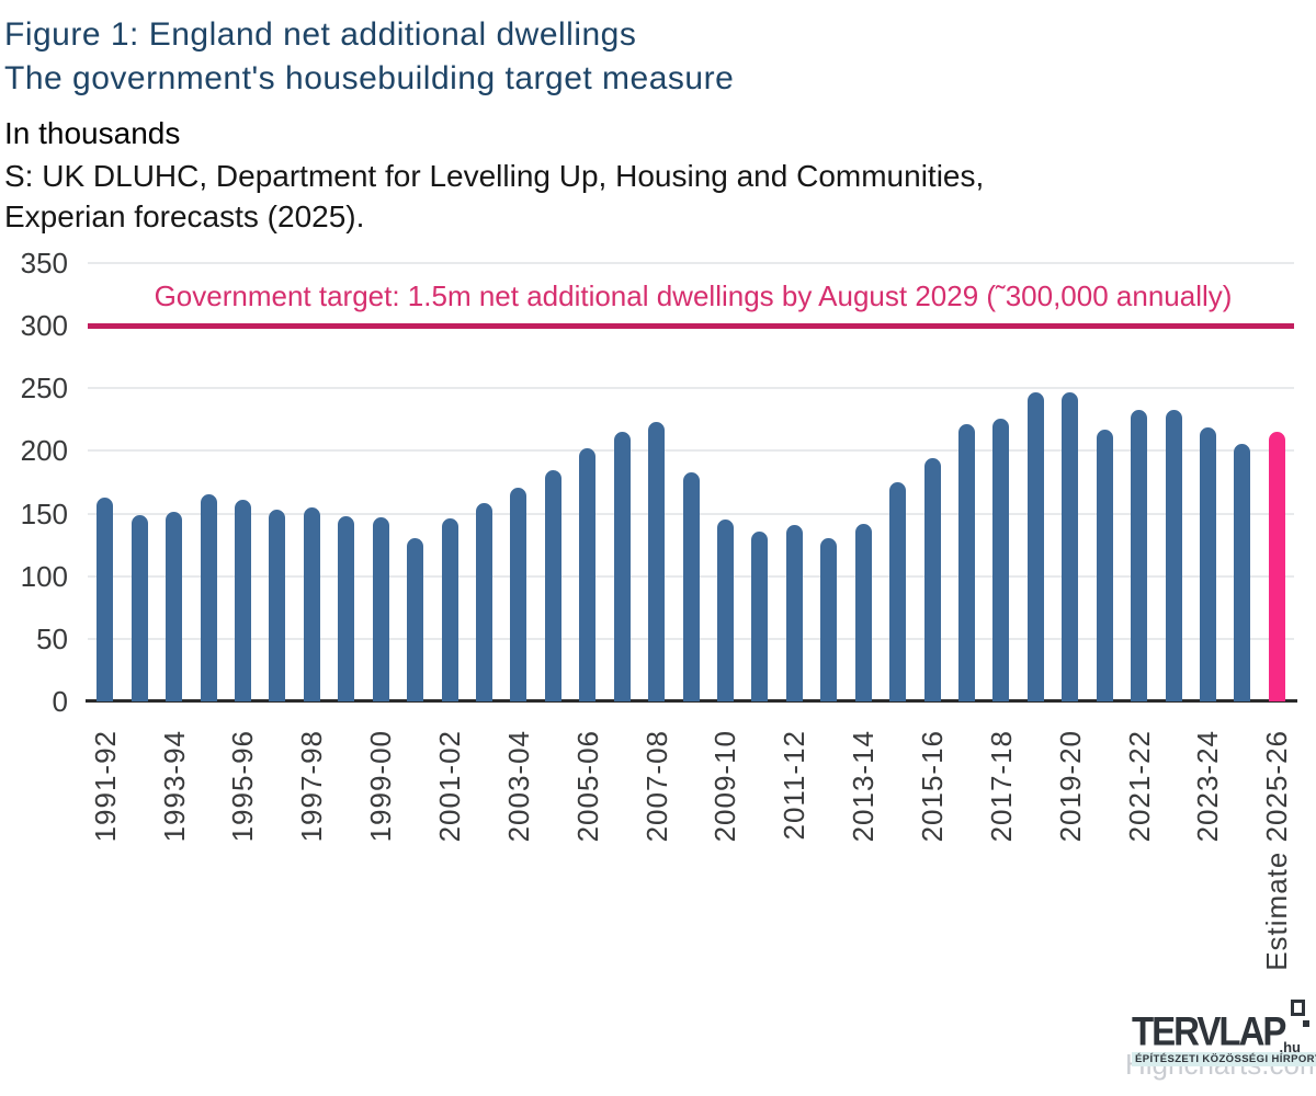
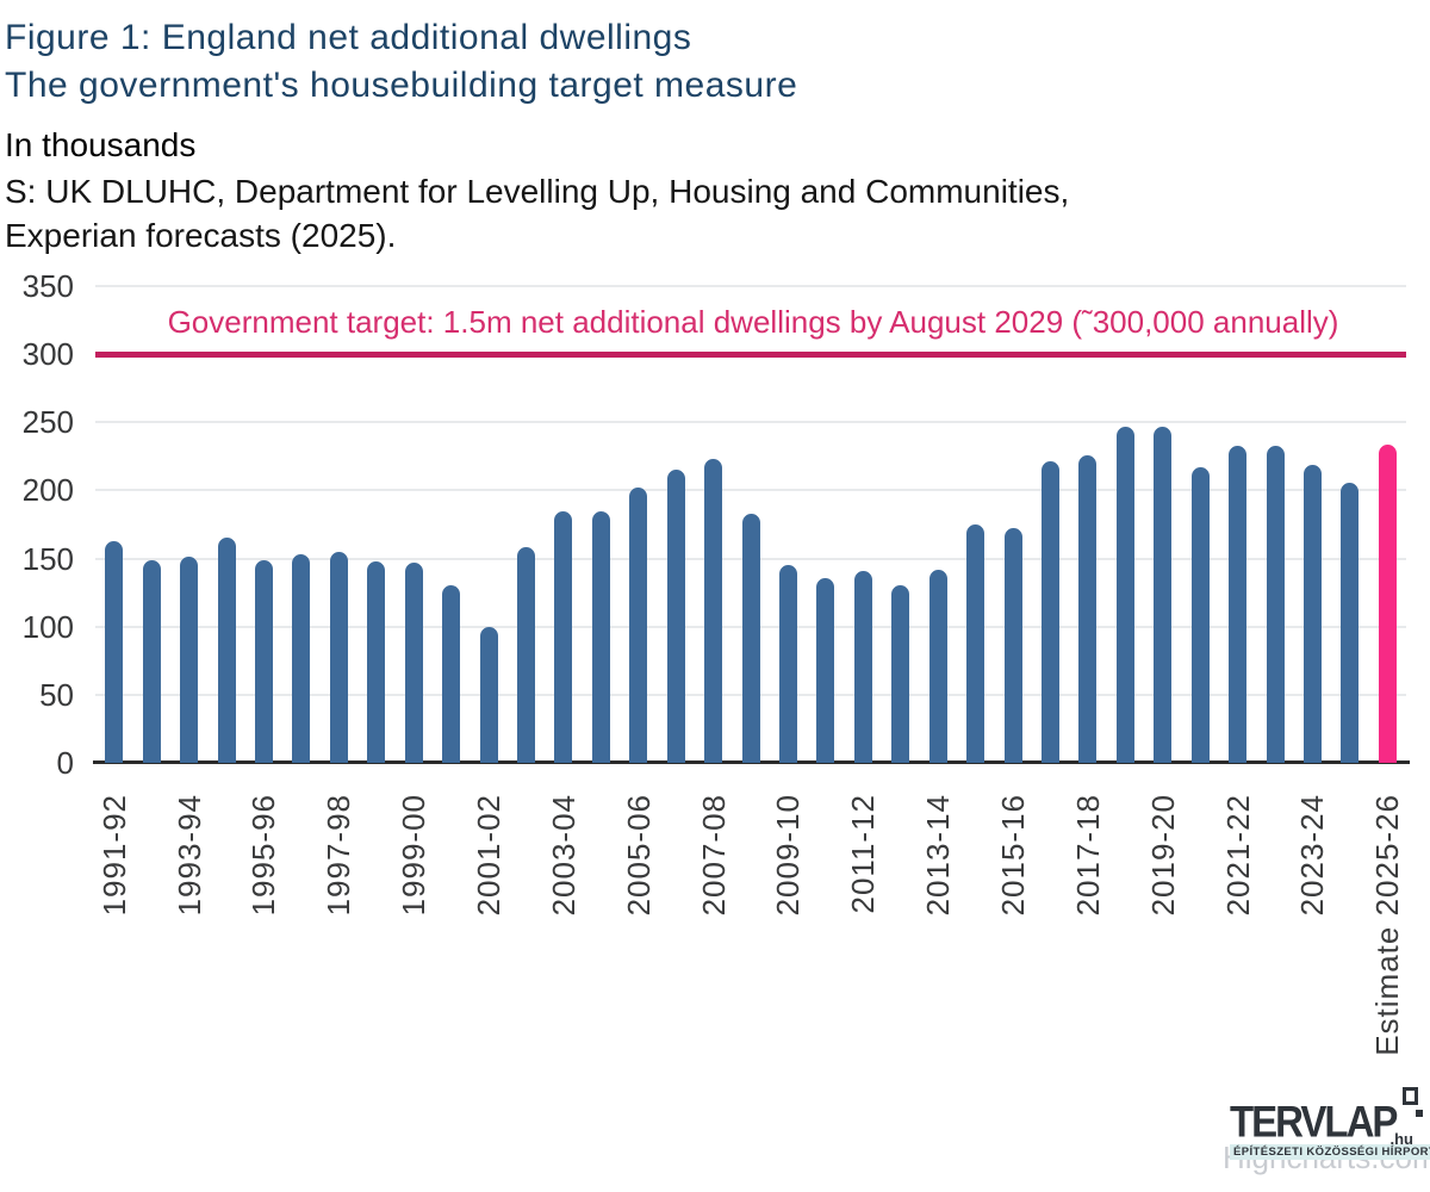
1995-96: 161 -> 149
2001-02: 146 -> 100
2003-04: 171 -> 185
2015-16: 194 -> 172
Estimate 2025-26: 215 -> 234
